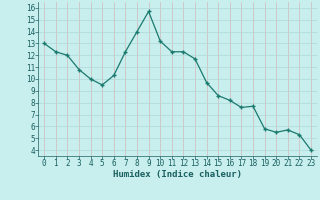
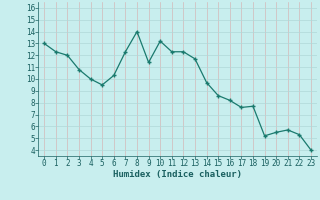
9: 15.7 -> 11.4
19: 5.8 -> 5.2
